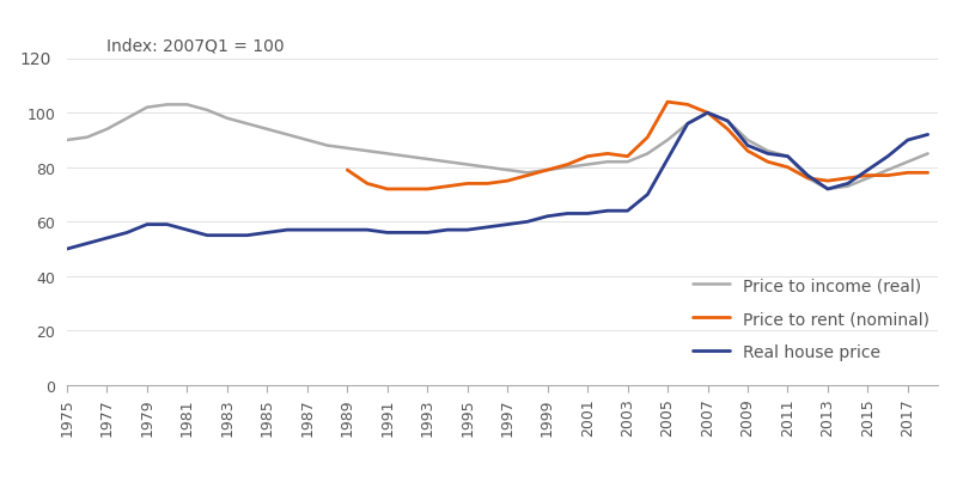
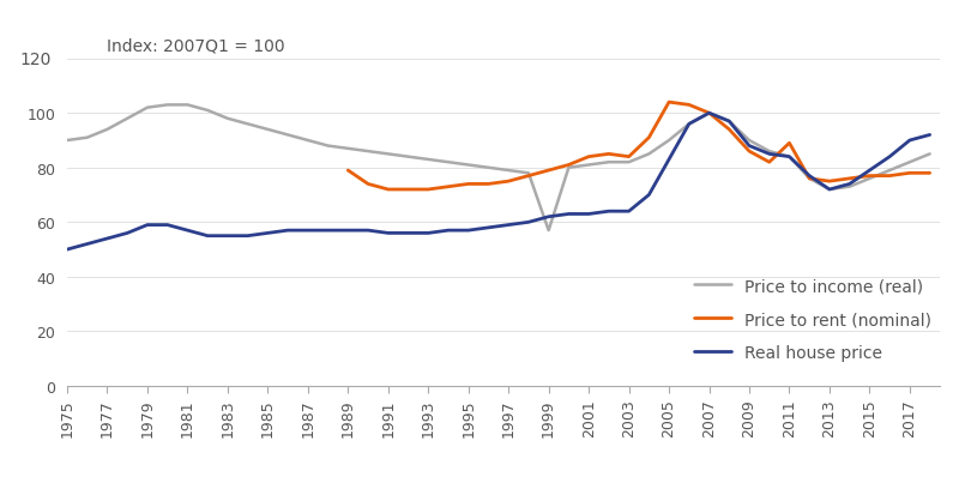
Price to income (real)/1999: 79 -> 57
Price to rent (nominal)/2011: 80 -> 89
